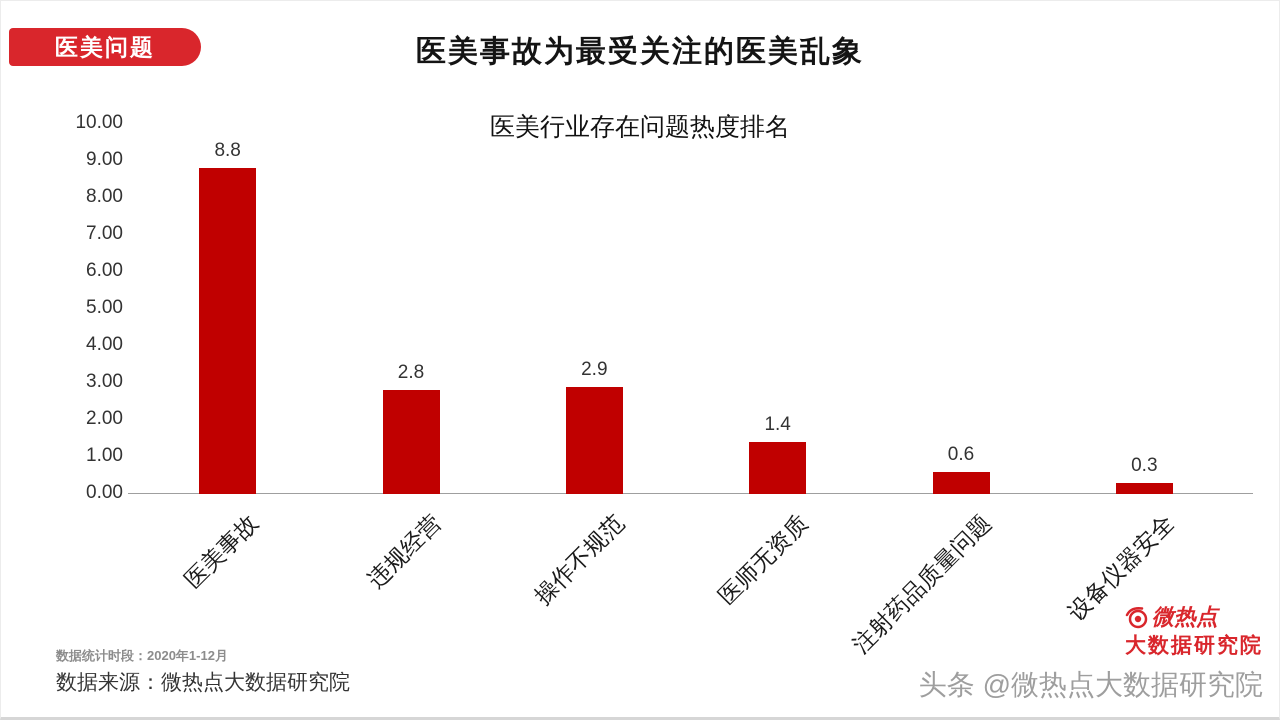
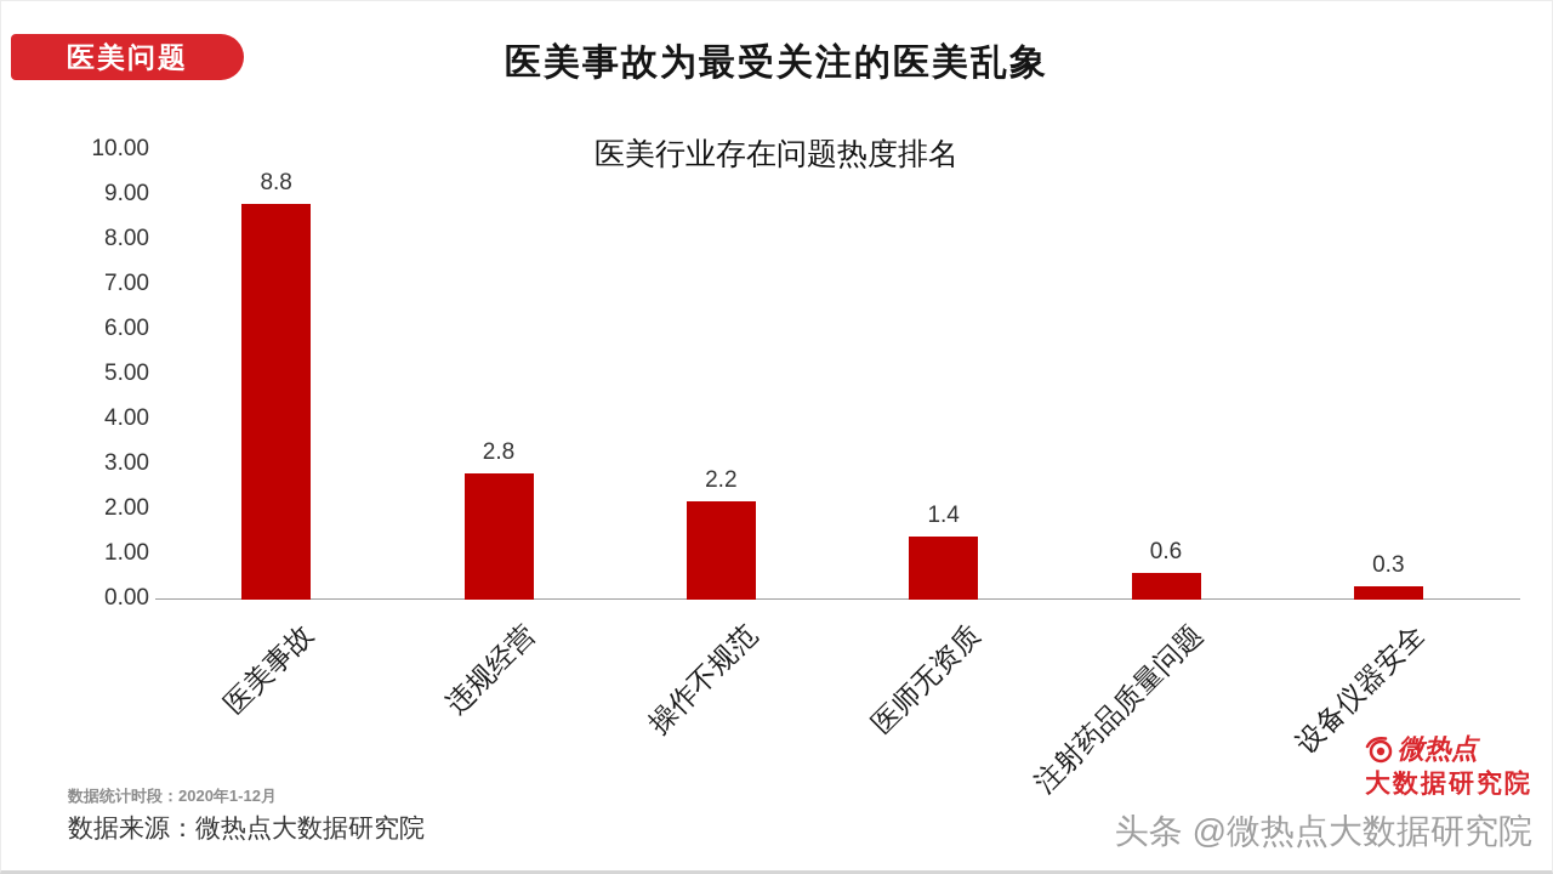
操作不规范: 2.9 -> 2.2
